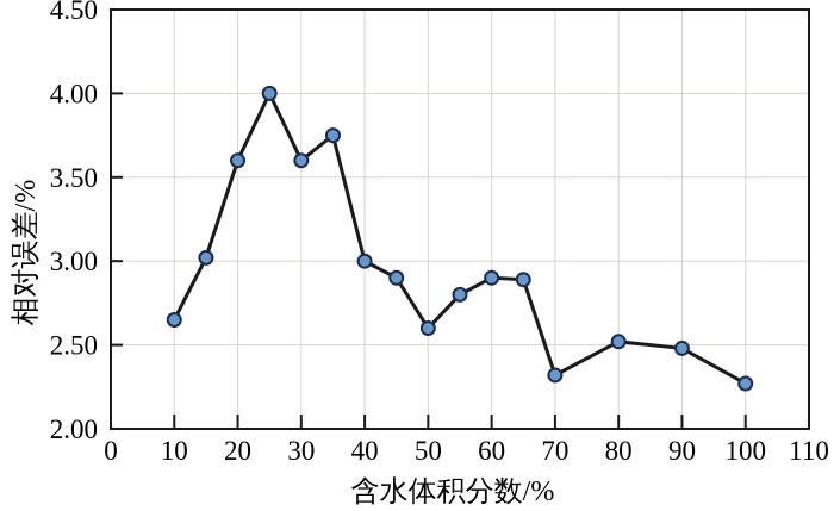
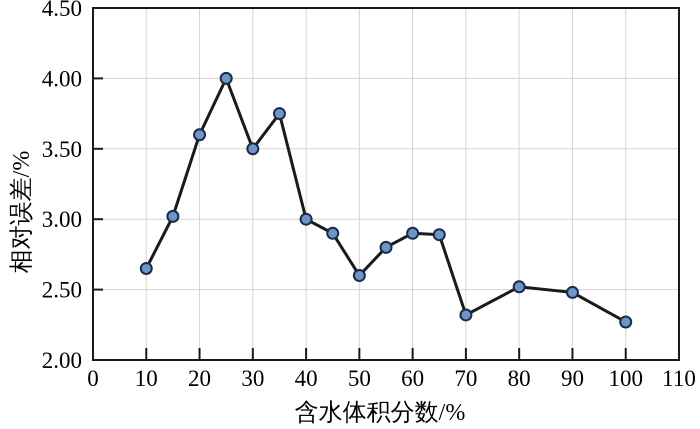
30: 3.60 -> 3.50
